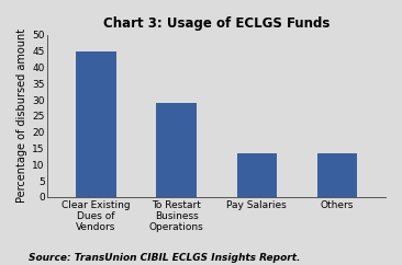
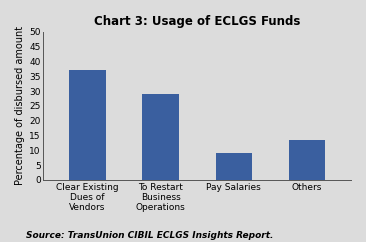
Clear Existing Dues of Vendors: 45.0 -> 37.0
Pay Salaries: 13.5 -> 9.0
